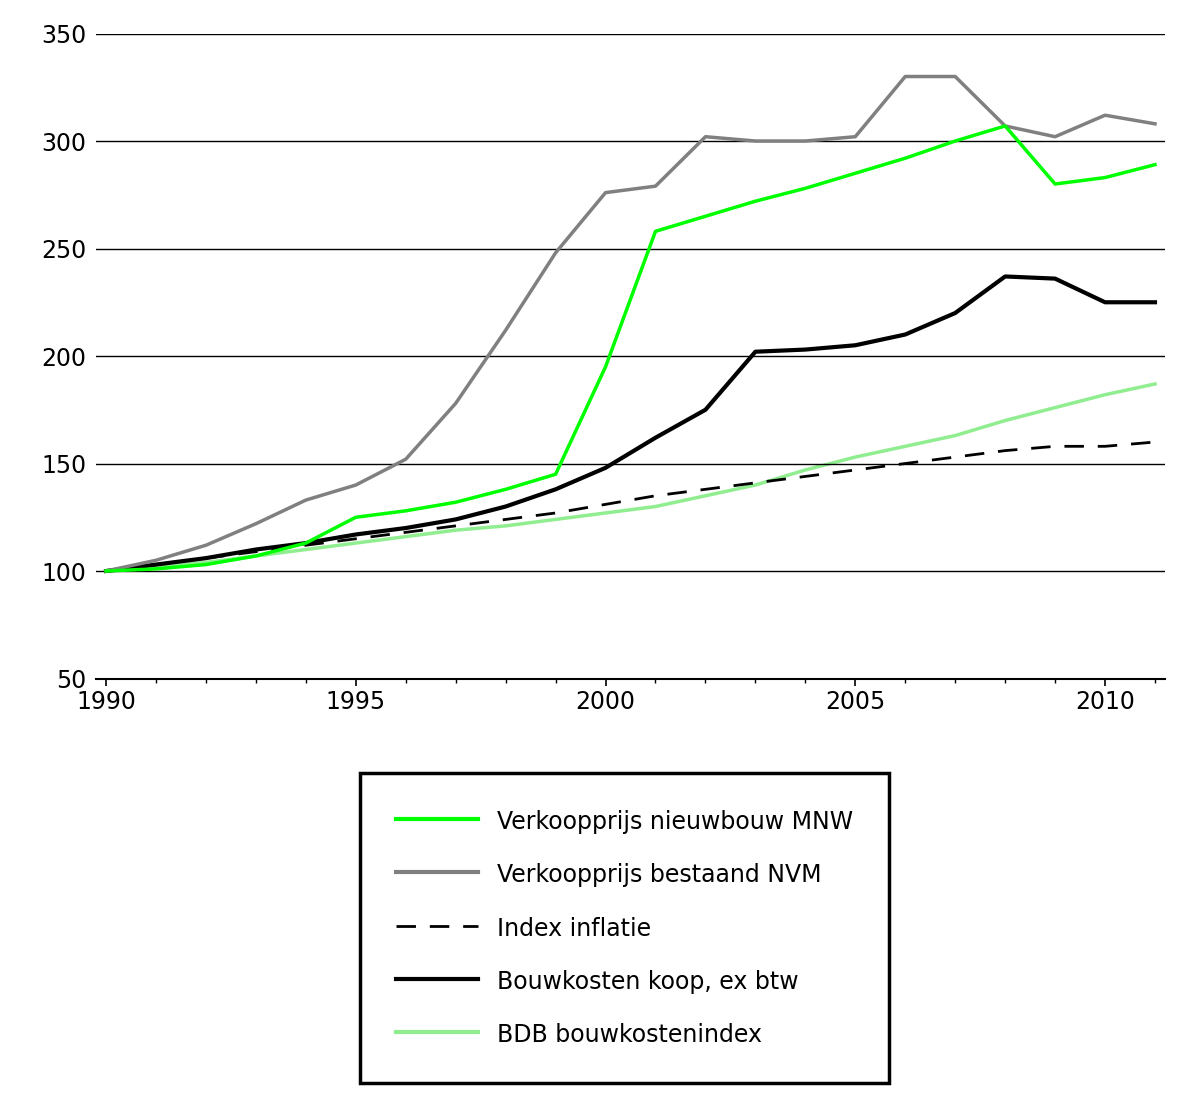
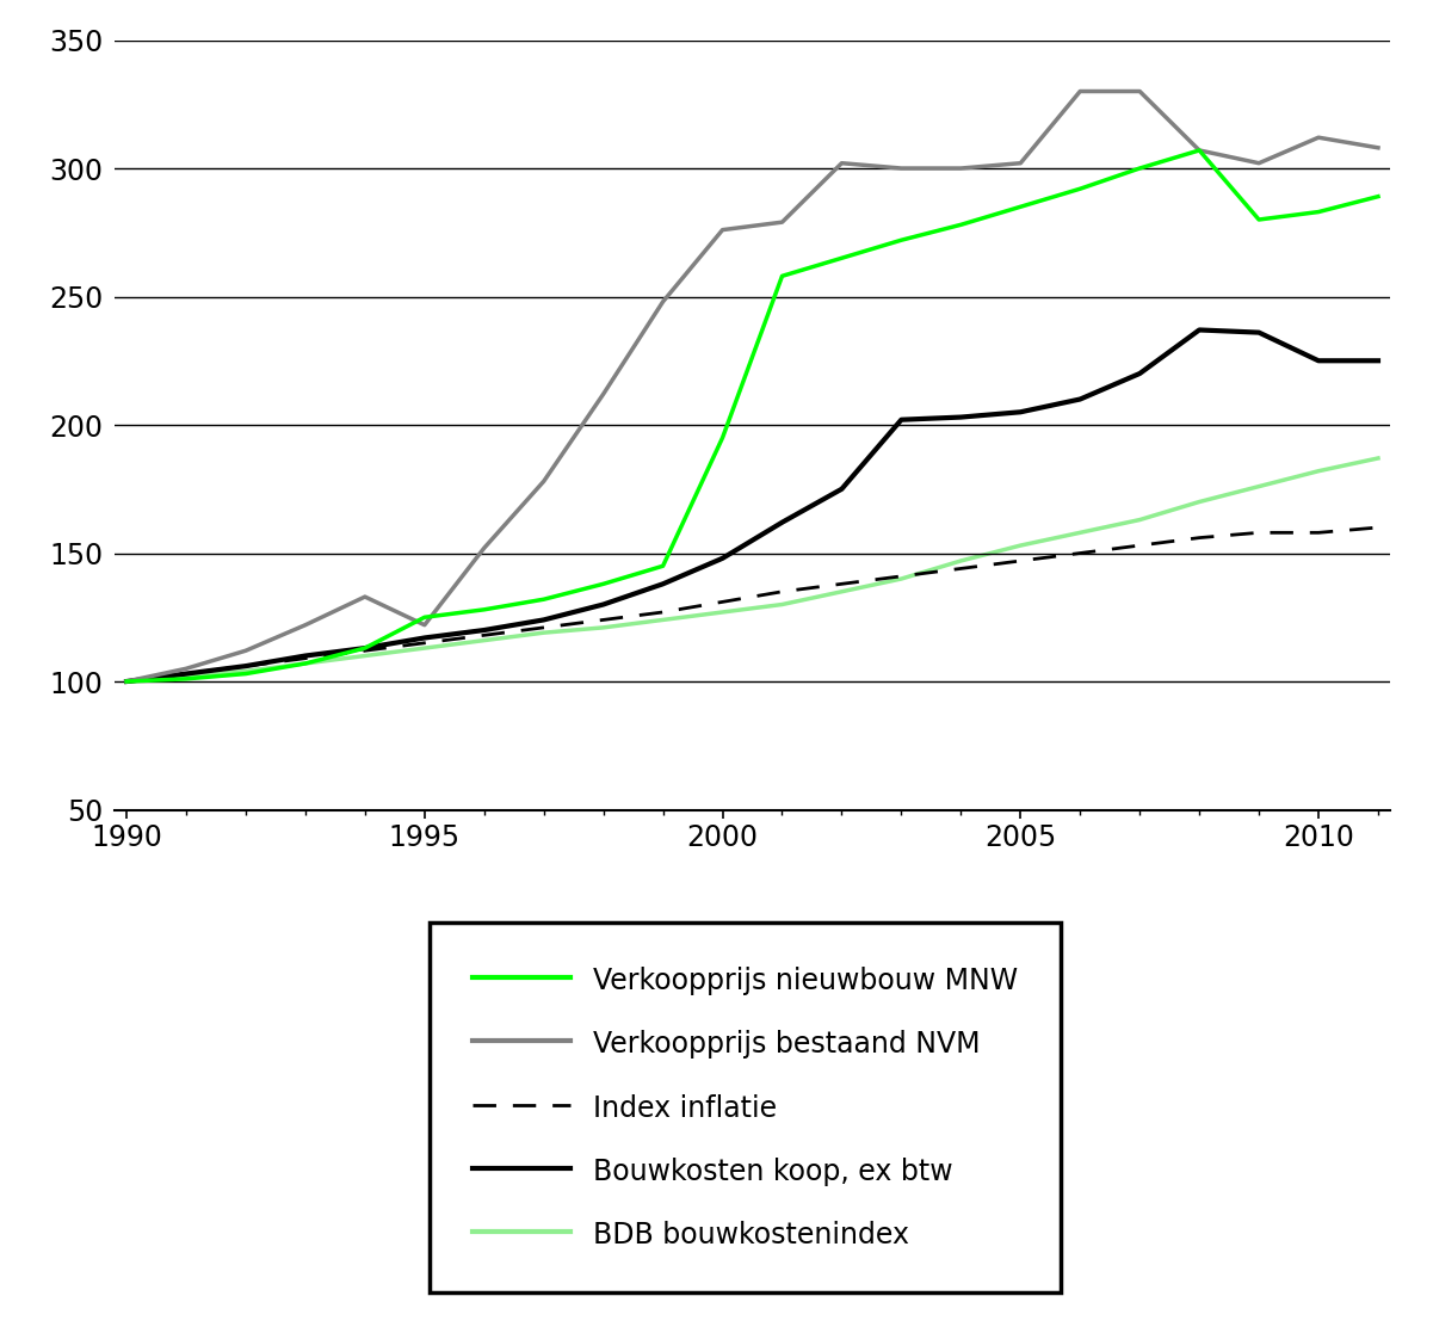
Verkoopprijs bestaand NVM/1995: 140 -> 122
